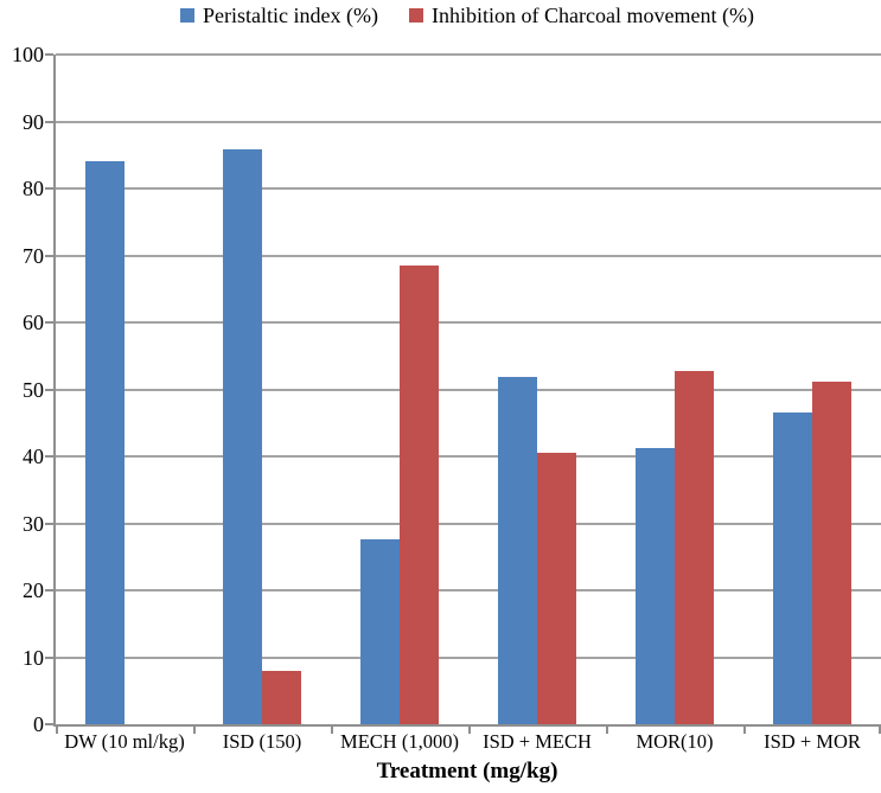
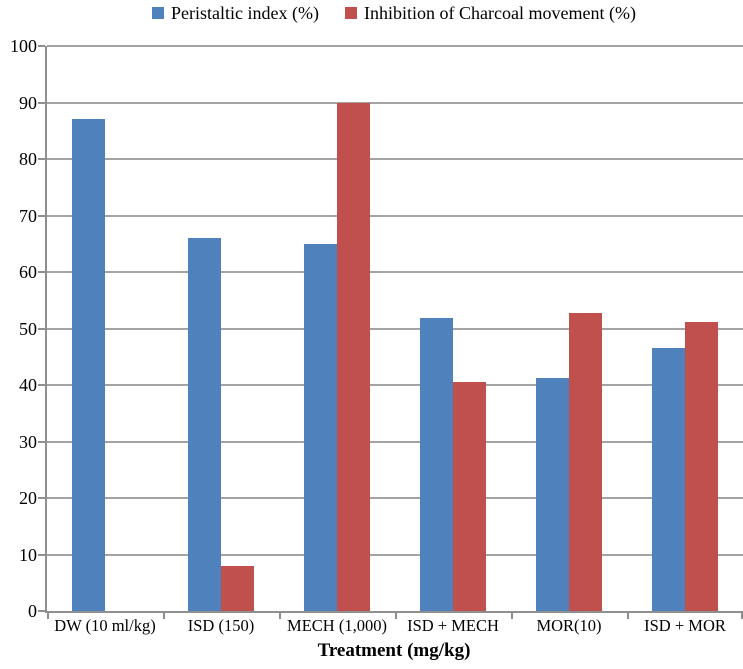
Peristaltic index (%)/DW (10 ml/kg): 84 -> 87
Peristaltic index (%)/ISD (150): 86 -> 66
Peristaltic index (%)/MECH (1,000): 28 -> 65
Inhibition of Charcoal movement (%)/MECH (1,000): 68 -> 90
